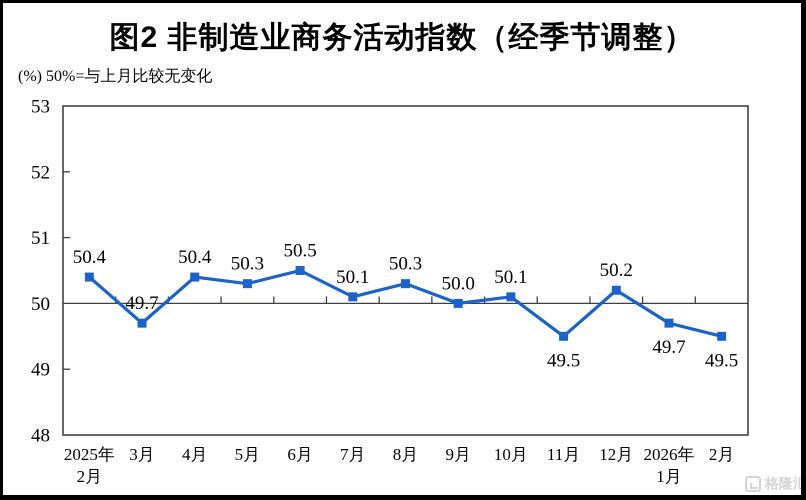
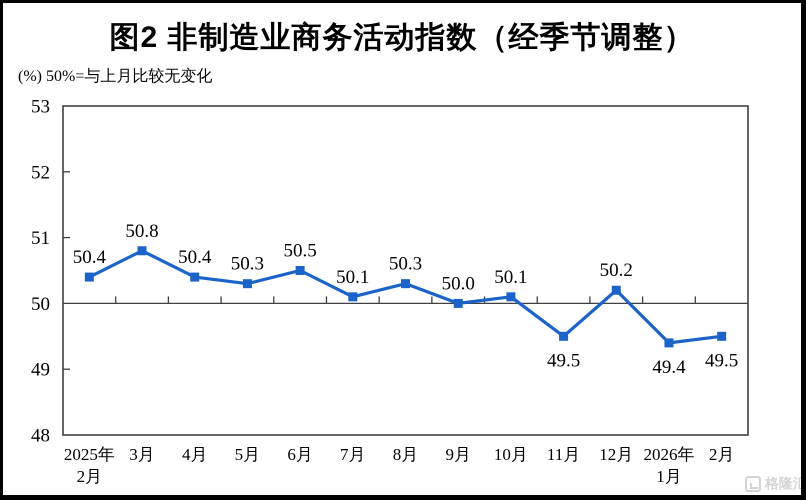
3月: 49.7 -> 50.8
2026年 1月: 49.7 -> 49.4
